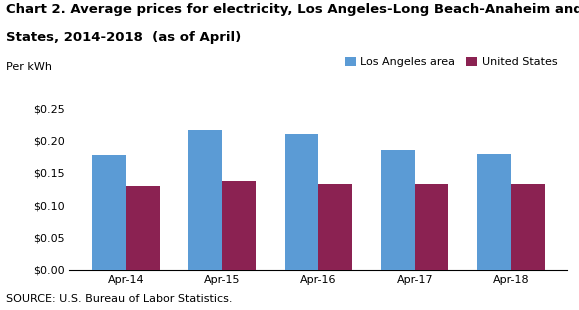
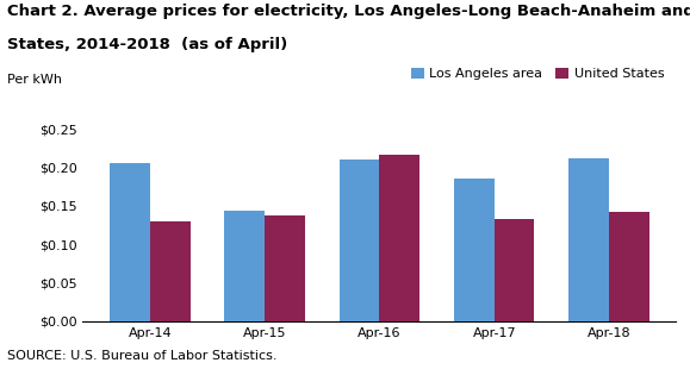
Los Angeles area/Apr-14: $0.178 -> $0.206
Los Angeles area/Apr-15: $0.216 -> $0.144
United States/Apr-16: $0.133 -> $0.216
Los Angeles area/Apr-18: $0.180 -> $0.212
United States/Apr-18: $0.133 -> $0.142
